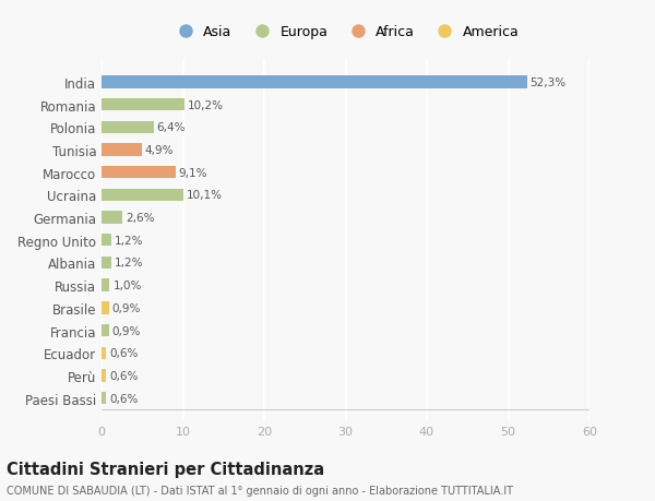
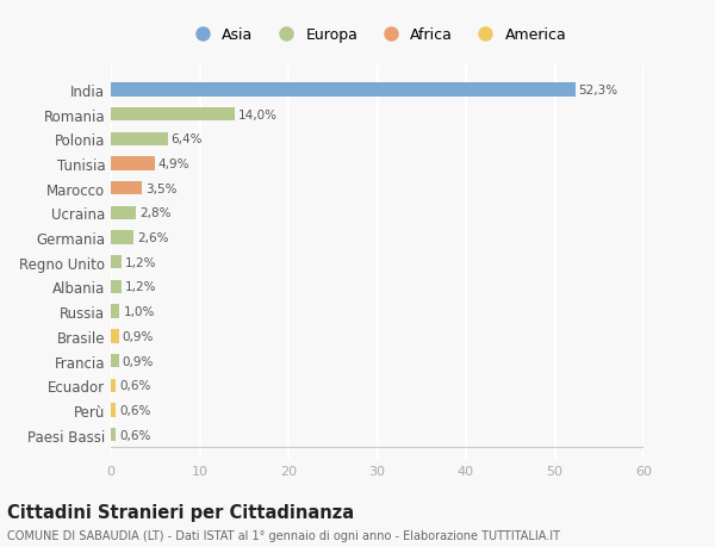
Romania: 10,2% -> 14,0%
Marocco: 9,1% -> 3,5%
Ucraina: 10,1% -> 2,8%
